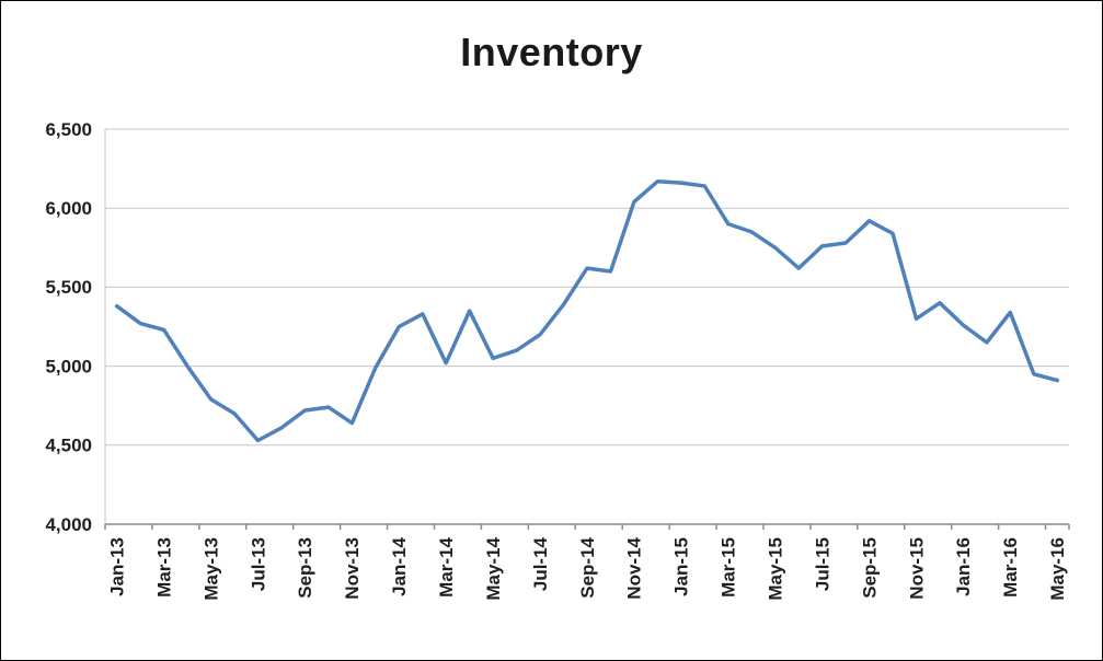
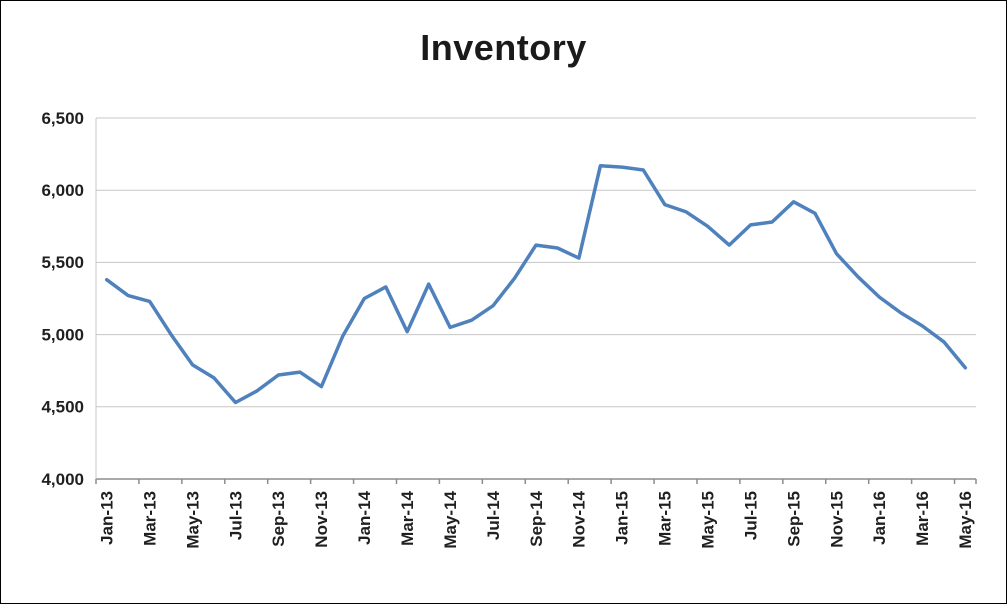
Nov-14: 6040 -> 5530
Nov-15: 5300 -> 5560
Mar-16: 5340 -> 5060
May-16: 4910 -> 4770
